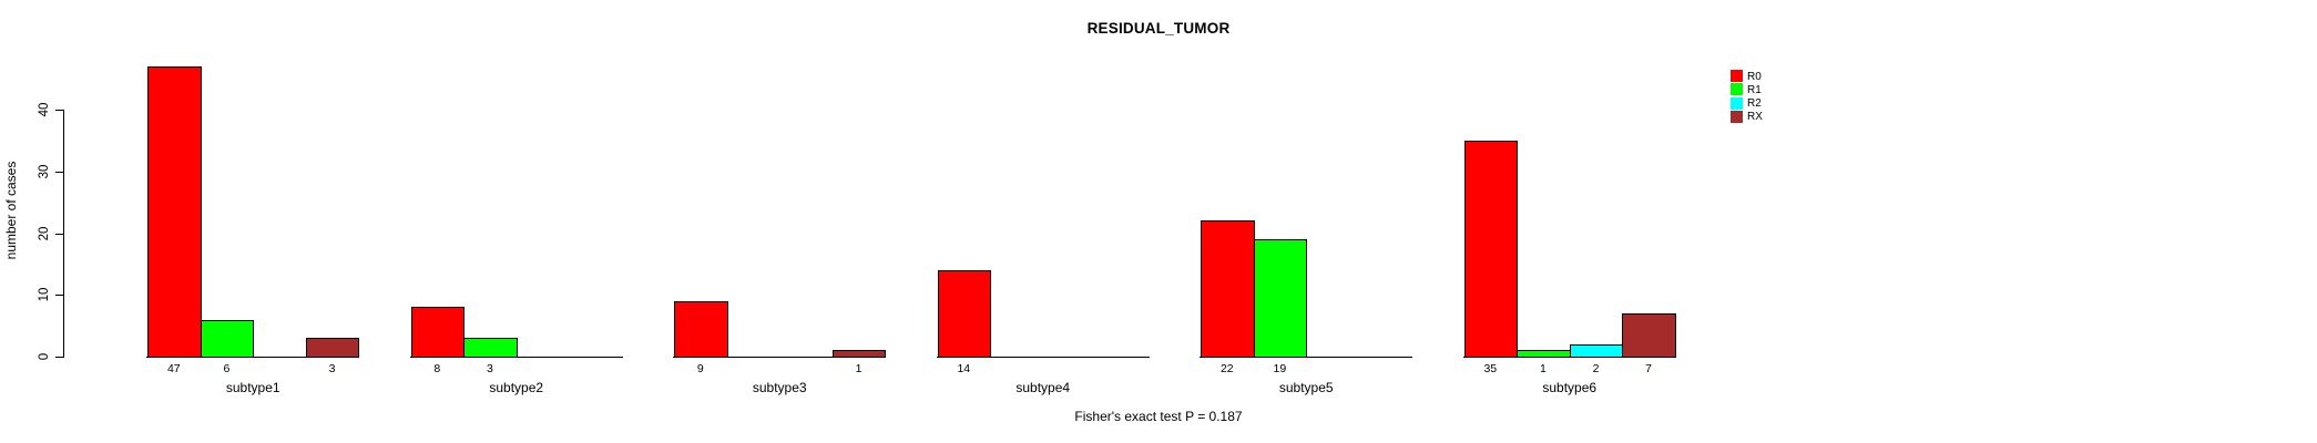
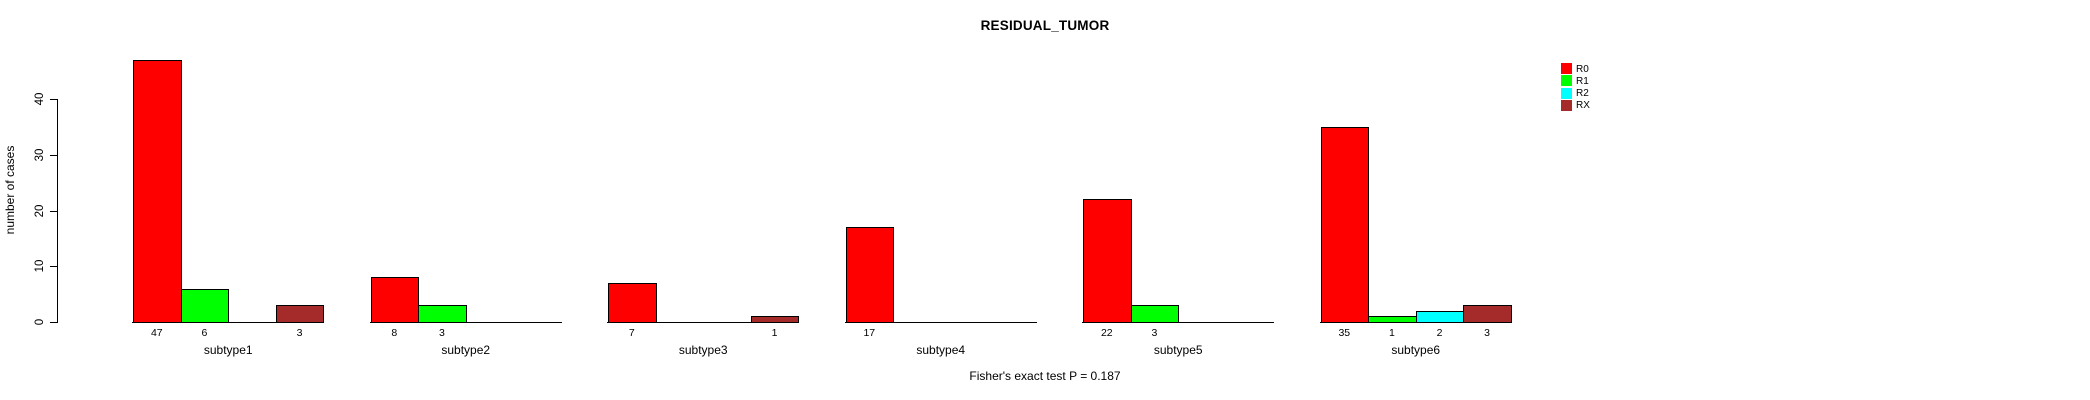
R0/subtype3: 9 -> 7
R0/subtype4: 14 -> 17
R1/subtype5: 19 -> 3
RX/subtype6: 7 -> 3
